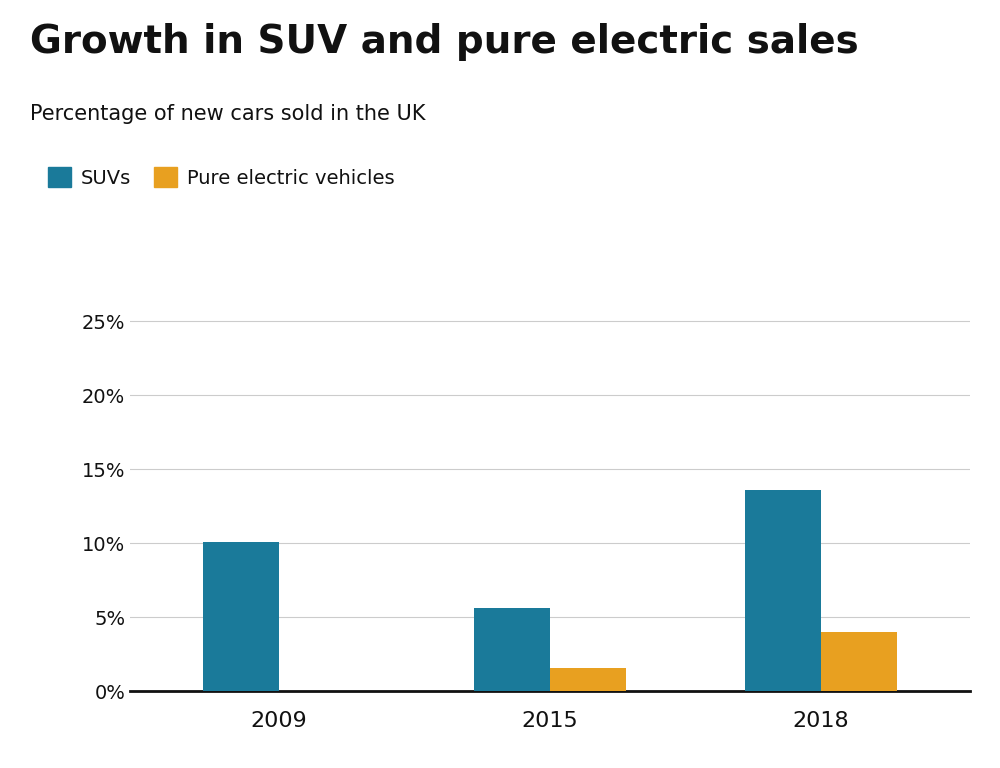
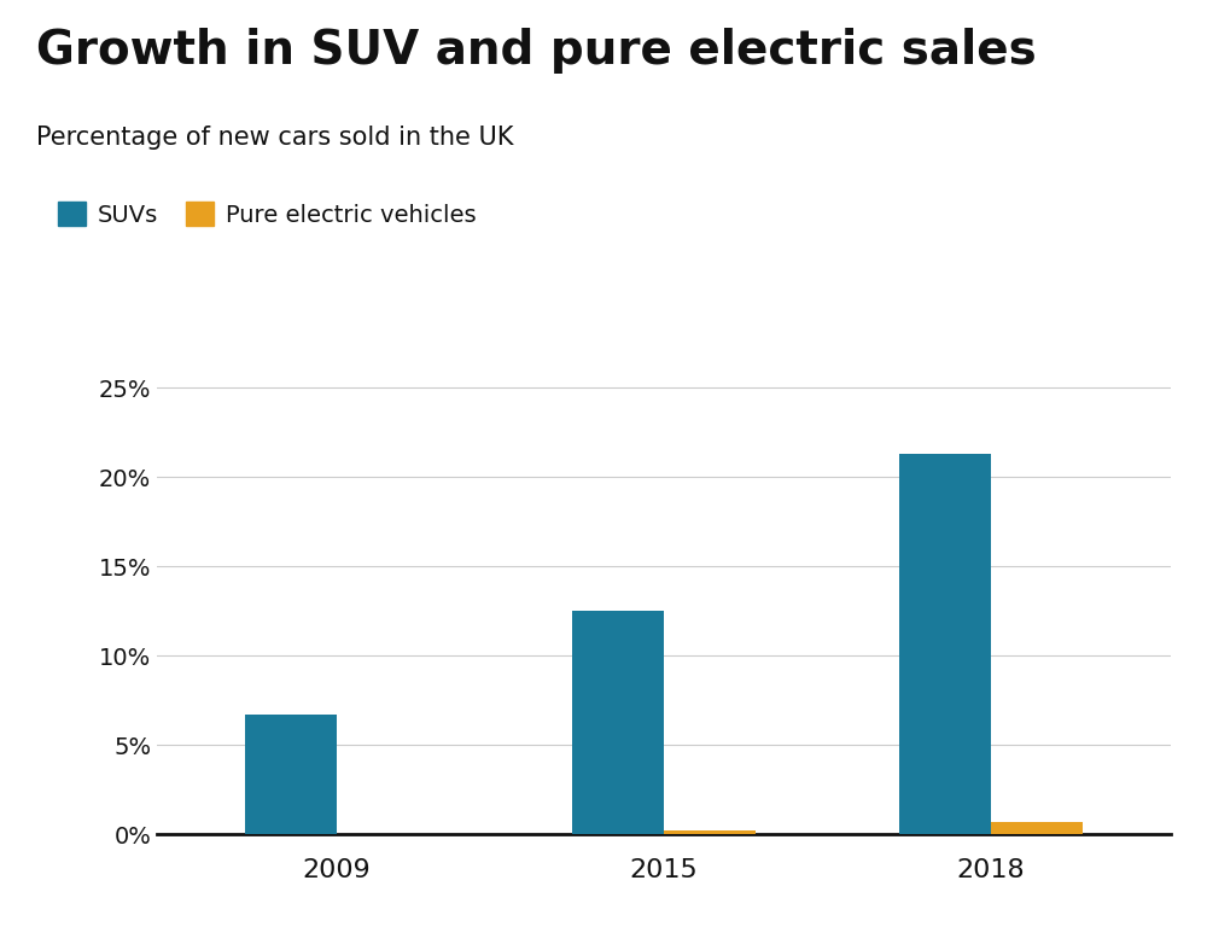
SUVs/2009: 10.1% -> 6.7%
SUVs/2015: 5.6% -> 12.5%
Pure electric vehicles/2015: 1.6% -> 0.2%
SUVs/2018: 13.6% -> 21.3%
Pure electric vehicles/2018: 4.0% -> 0.7%
